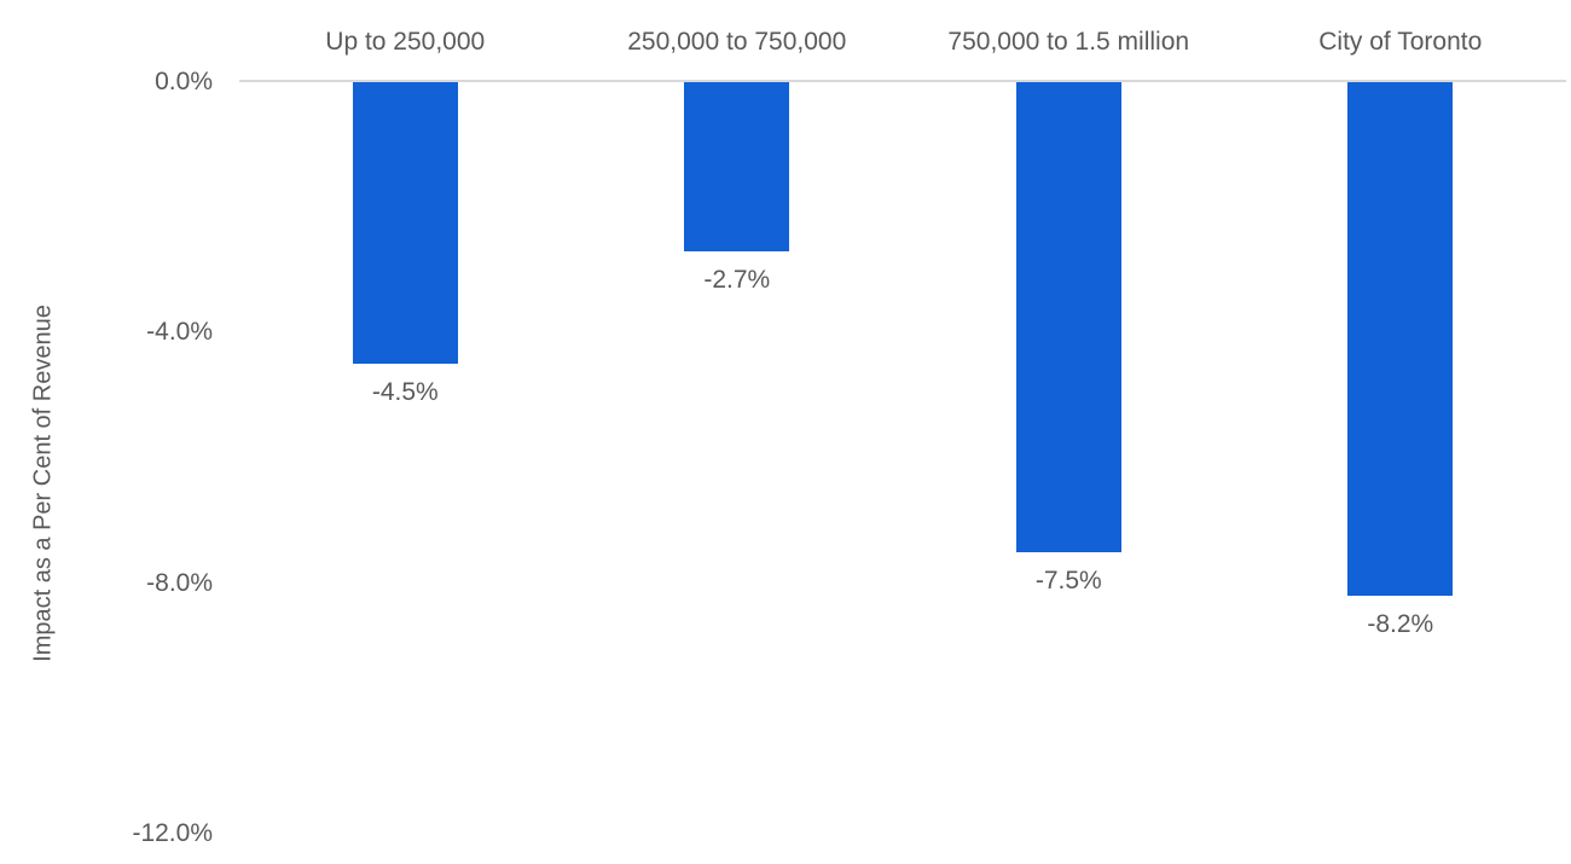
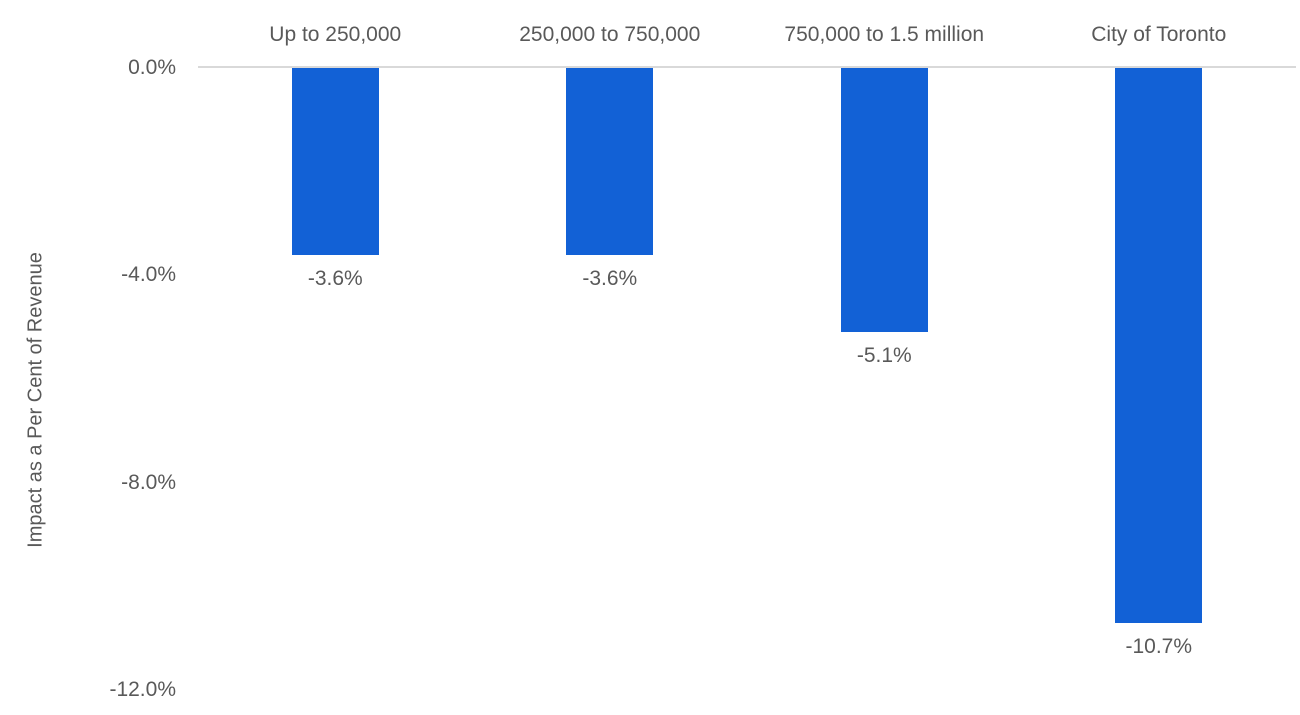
Up to 250,000: -4.5% -> -3.6%
250,000 to 750,000: -2.7% -> -3.6%
750,000 to 1.5 million: -7.5% -> -5.1%
City of Toronto: -8.2% -> -10.7%
